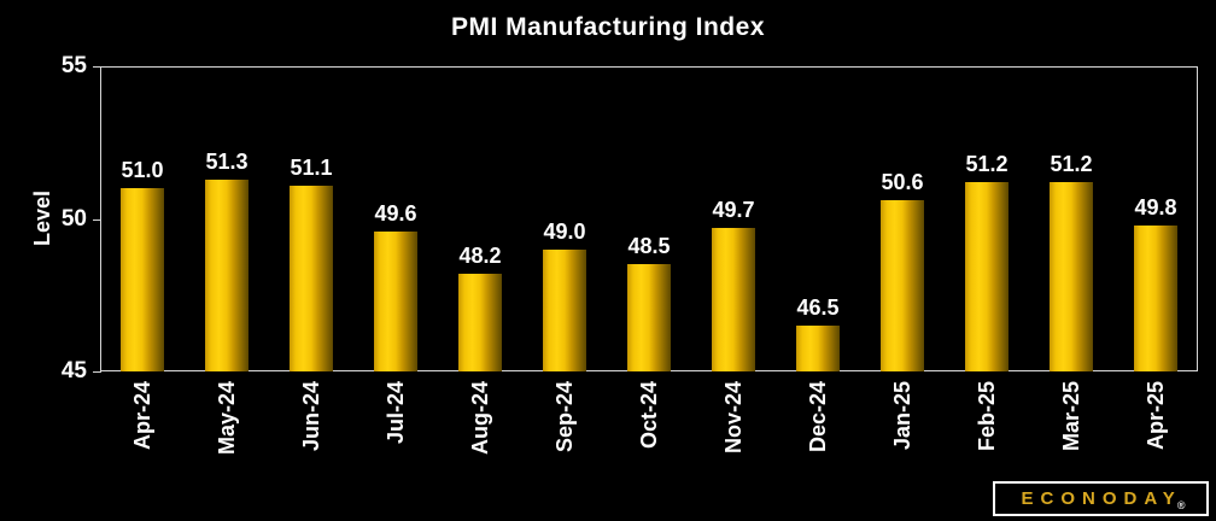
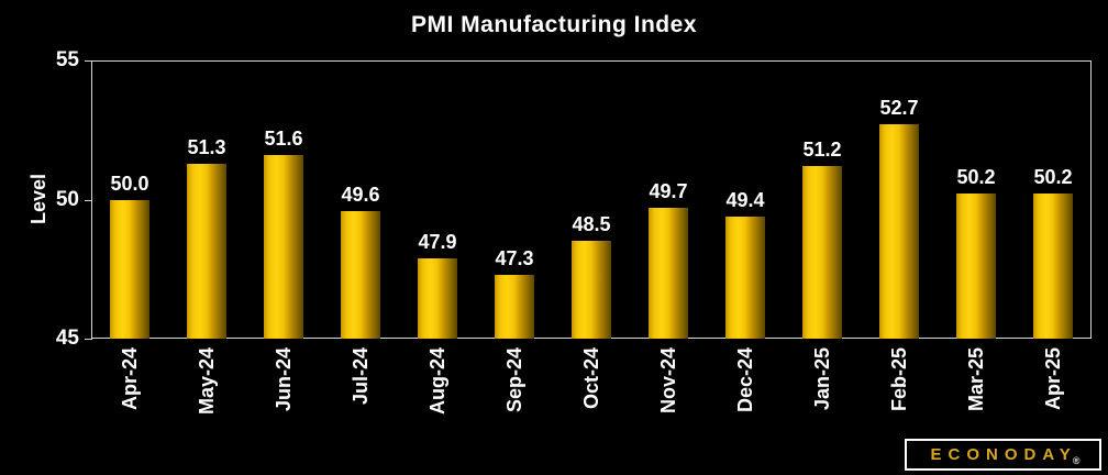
Apr-24: 51.0 -> 50.0
Jun-24: 51.1 -> 51.6
Aug-24: 48.2 -> 47.9
Sep-24: 49.0 -> 47.3
Dec-24: 46.5 -> 49.4
Jan-25: 50.6 -> 51.2
Feb-25: 51.2 -> 52.7
Mar-25: 51.2 -> 50.2
Apr-25: 49.8 -> 50.2
